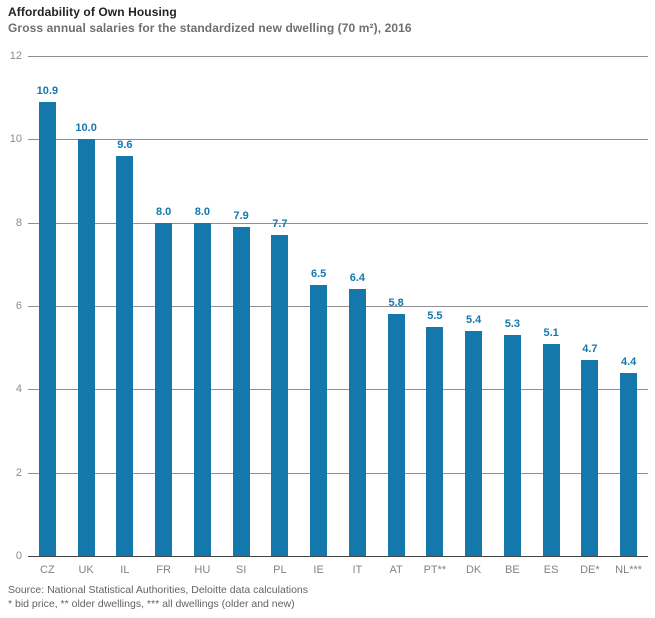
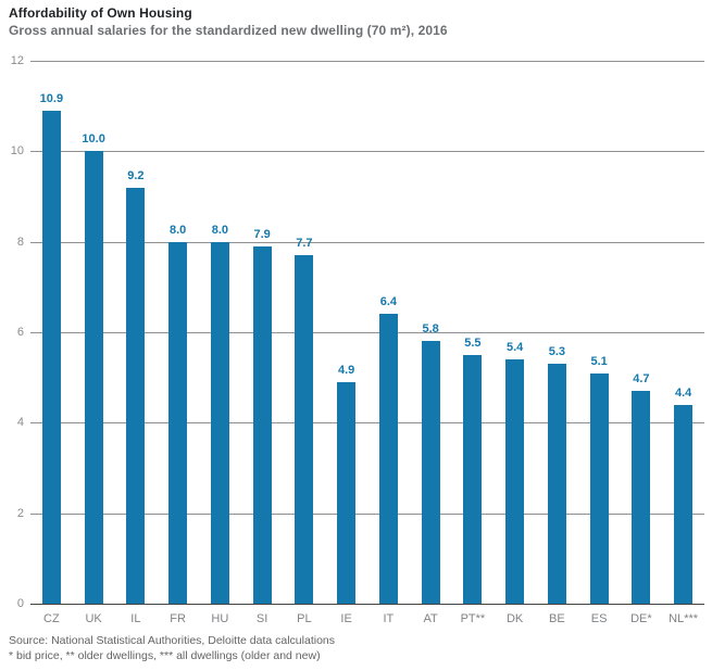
IL: 9.6 -> 9.2
IE: 6.5 -> 4.9
